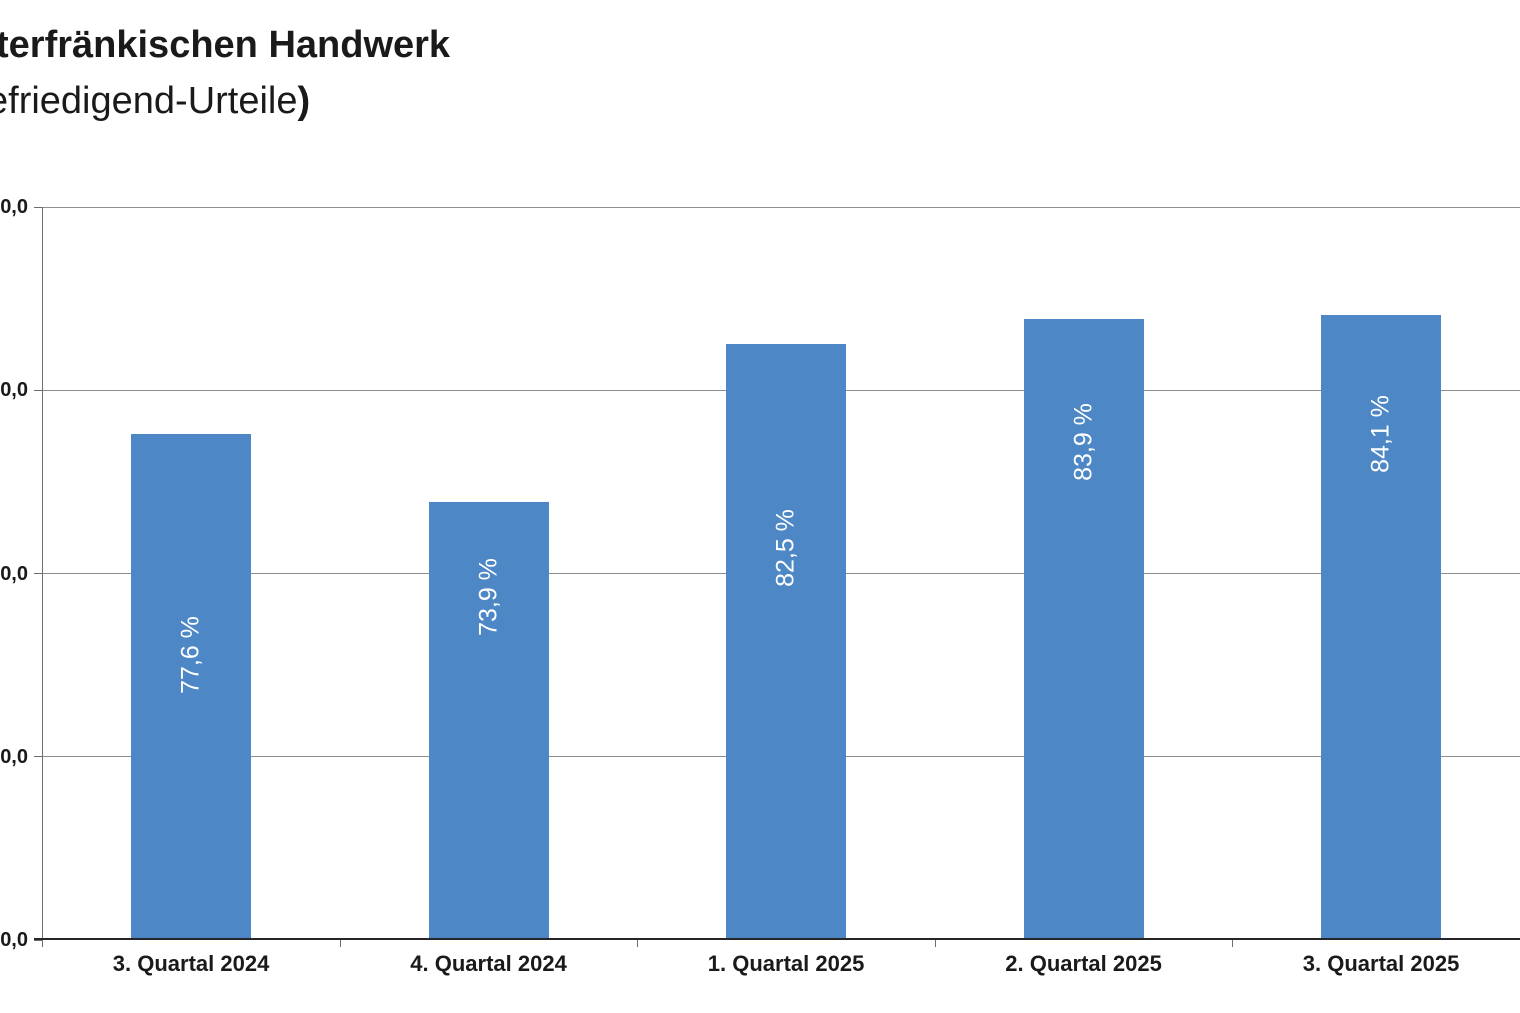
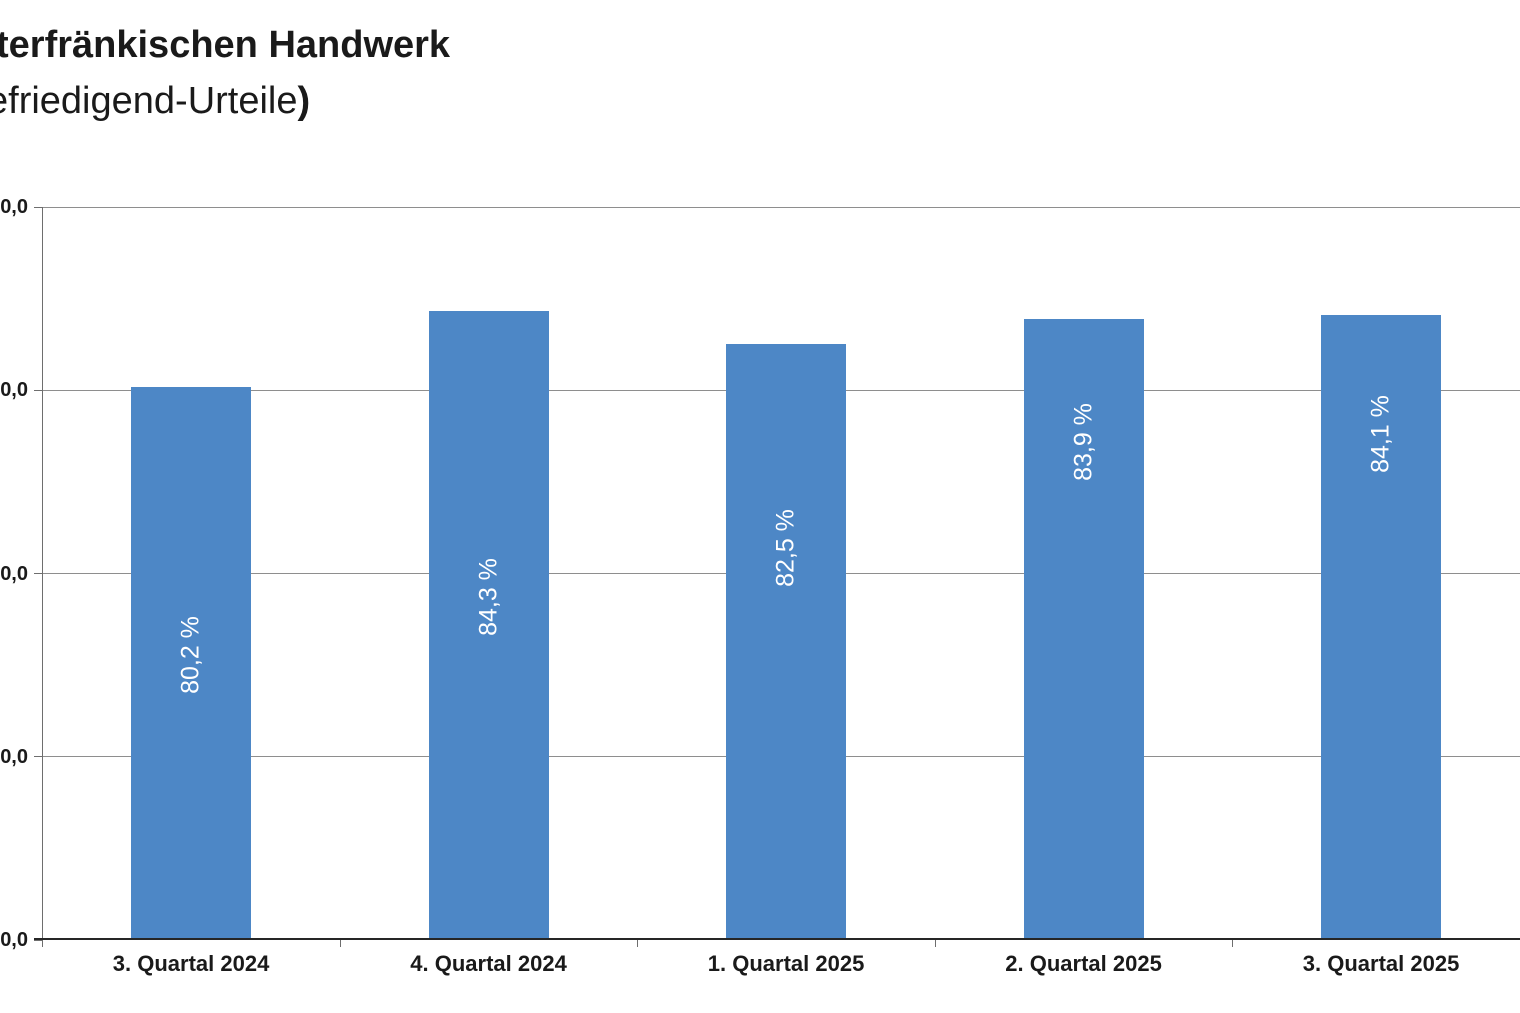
3. Quartal 2024: 77,6 -> 80,2
4. Quartal 2024: 73,9 -> 84,3
